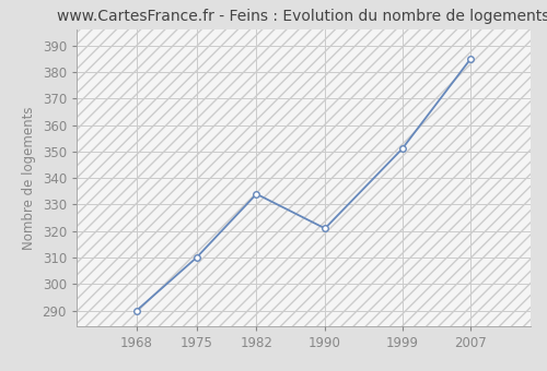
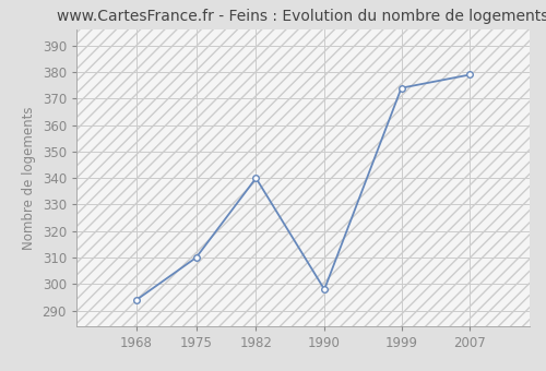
1968: 290 -> 294
1982: 334 -> 340
1990: 321 -> 298
1999: 351 -> 374
2007: 385 -> 379
